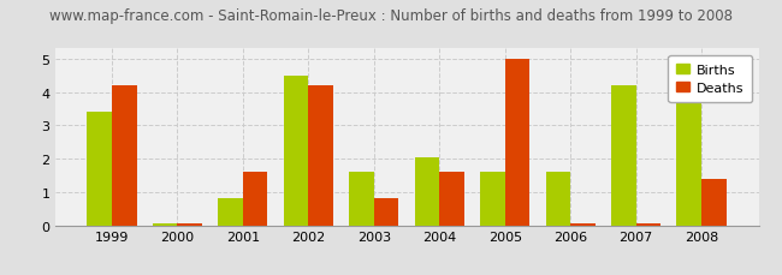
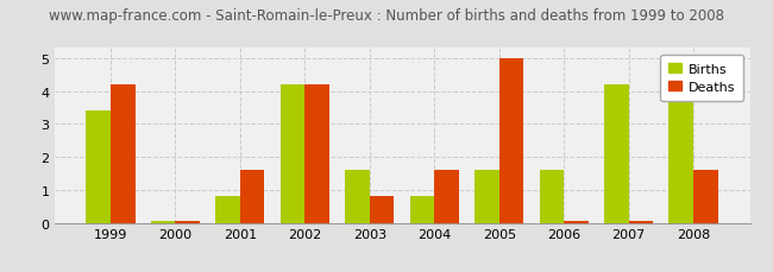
Births/2002: 4.50 -> 4.20
Births/2004: 2.05 -> 0.80
Deaths/2008: 1.40 -> 1.60
